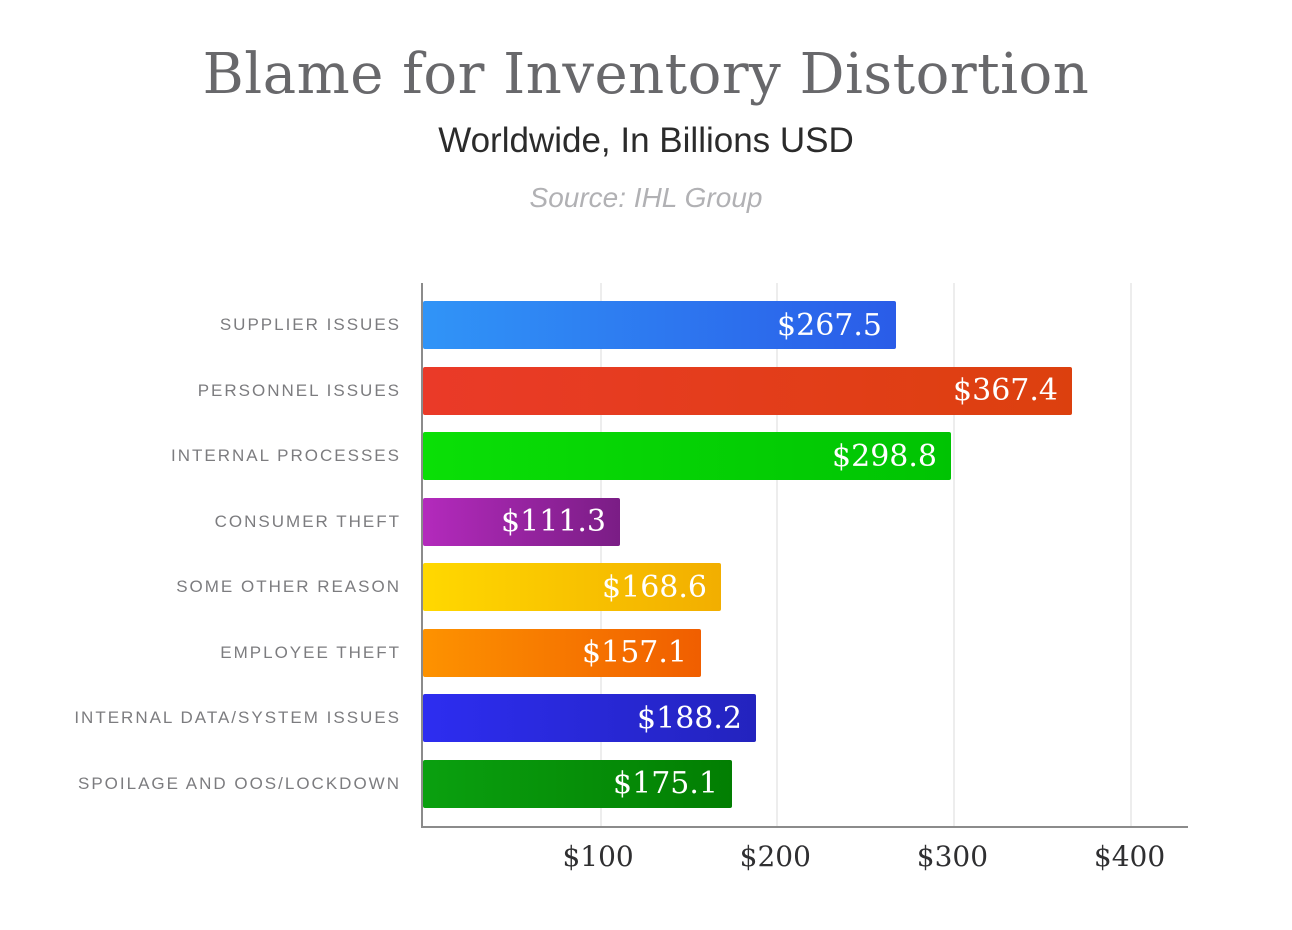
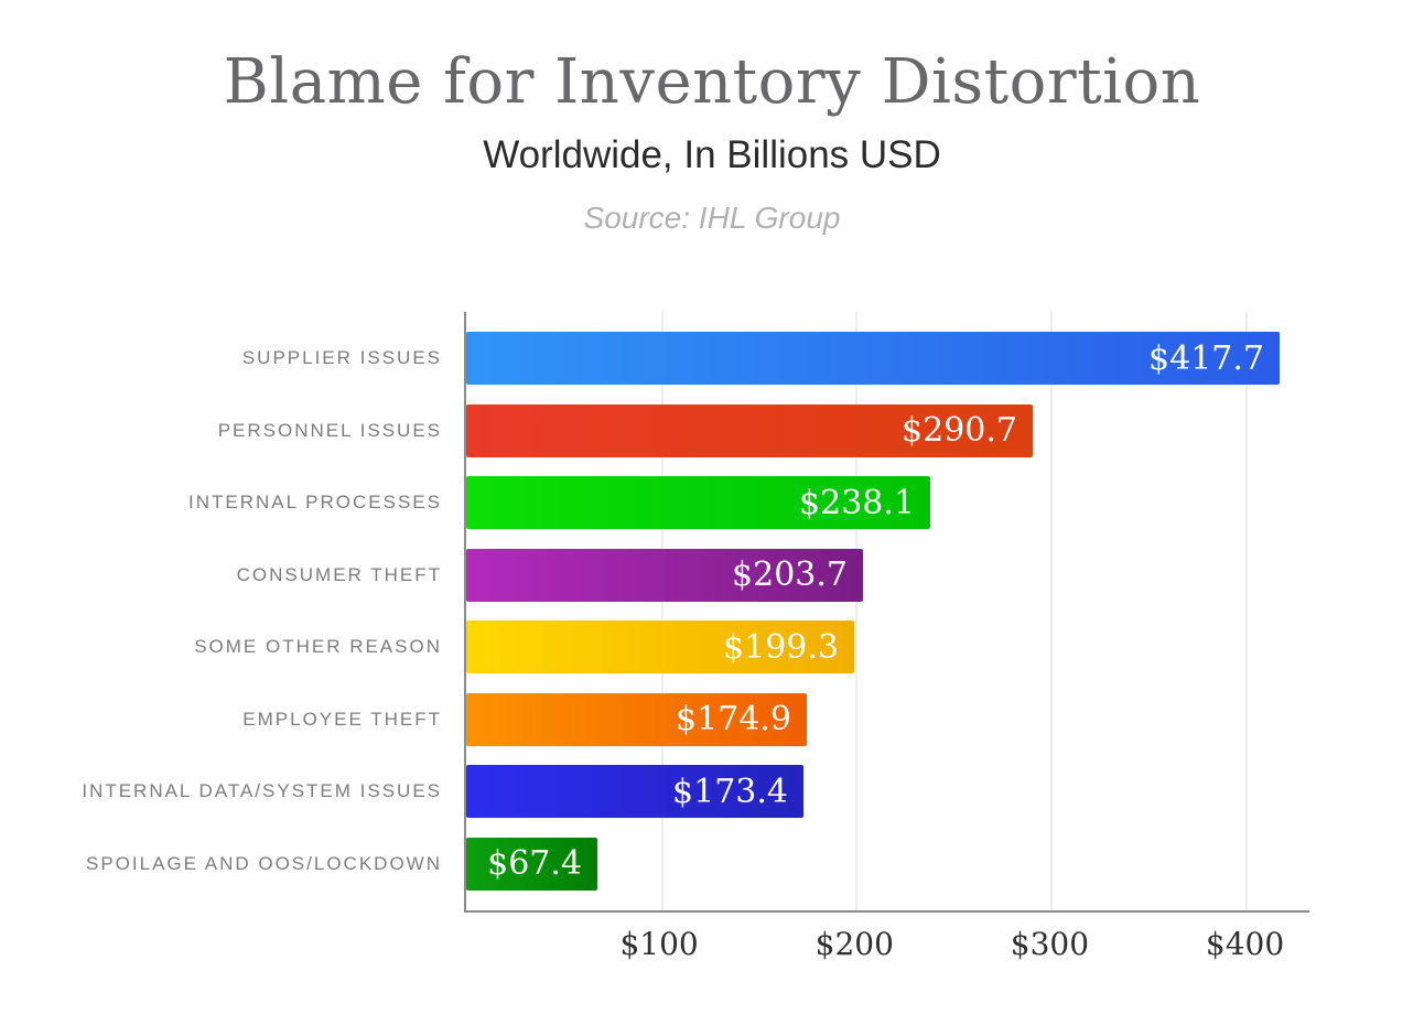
SUPPLIER ISSUES: $267.5 -> $417.7
PERSONNEL ISSUES: $367.4 -> $290.7
INTERNAL PROCESSES: $298.8 -> $238.1
CONSUMER THEFT: $111.3 -> $203.7
SOME OTHER REASON: $168.6 -> $199.3
EMPLOYEE THEFT: $157.1 -> $174.9
INTERNAL DATA/SYSTEM ISSUES: $188.2 -> $173.4
SPOILAGE AND OOS/LOCKDOWN: $175.1 -> $67.4
